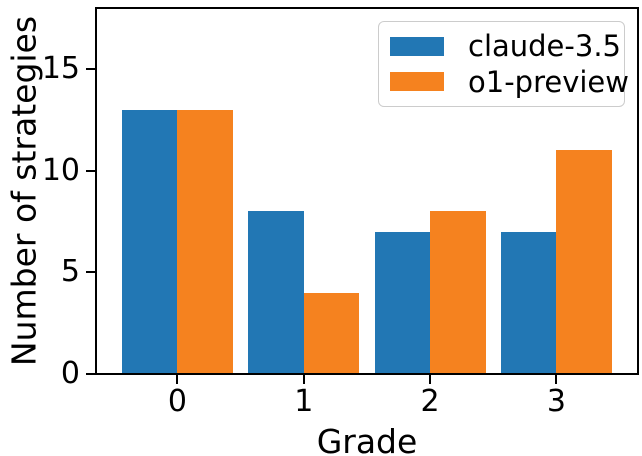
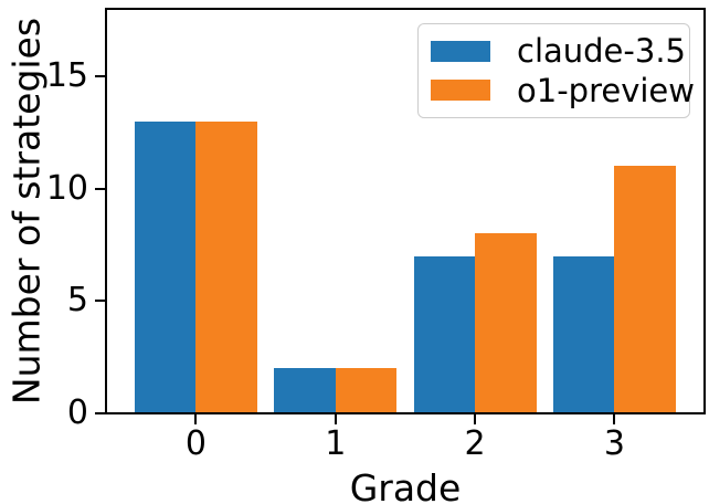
claude-3.5/1: 8 -> 2
o1-preview/1: 4 -> 2
